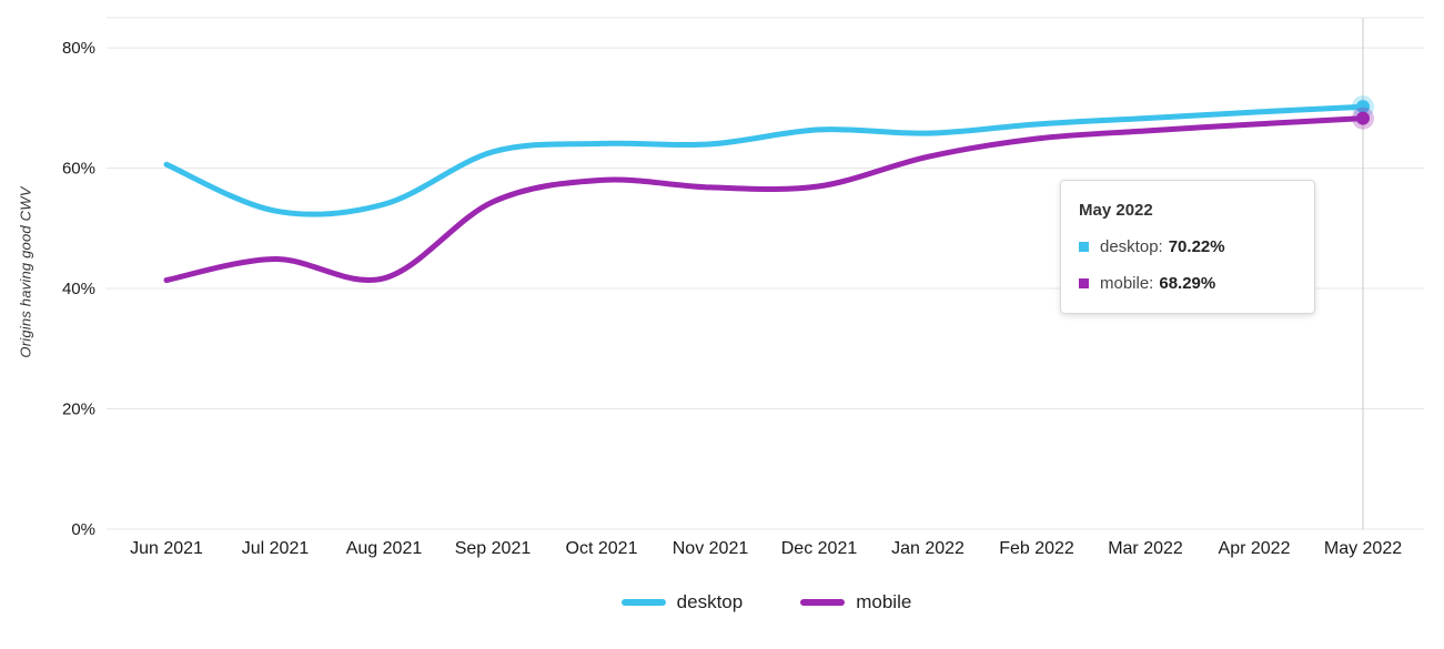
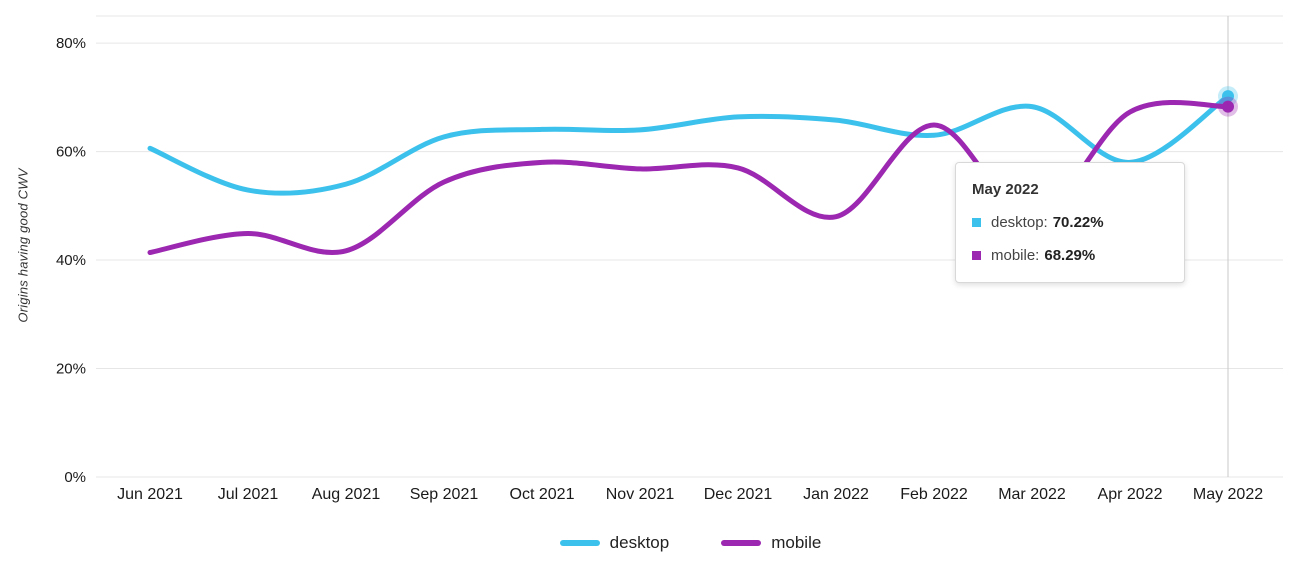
mobile/Jan 2022: 62% -> 48%
desktop/Feb 2022: 67% -> 63%
mobile/Mar 2022: 66% -> 48%
desktop/Apr 2022: 69% -> 58%
